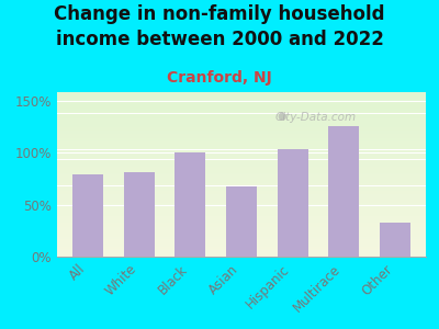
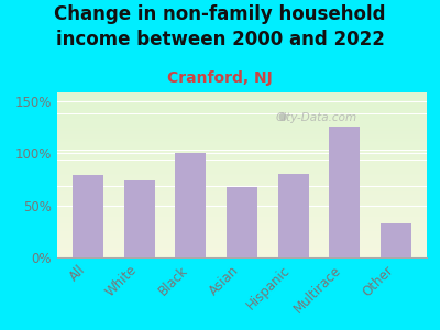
White: 81% -> 74%
Hispanic: 103% -> 80%
